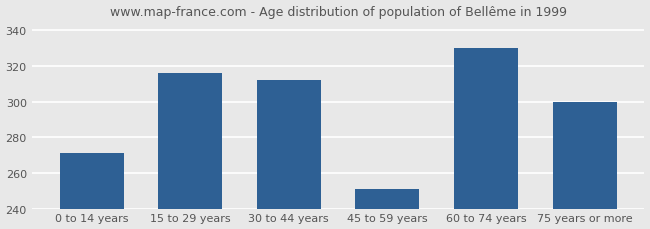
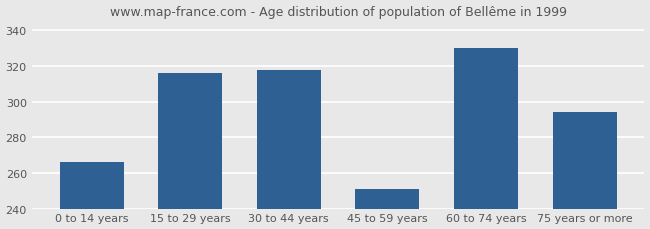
0 to 14 years: 271 -> 266
30 to 44 years: 312 -> 318
75 years or more: 300 -> 294
